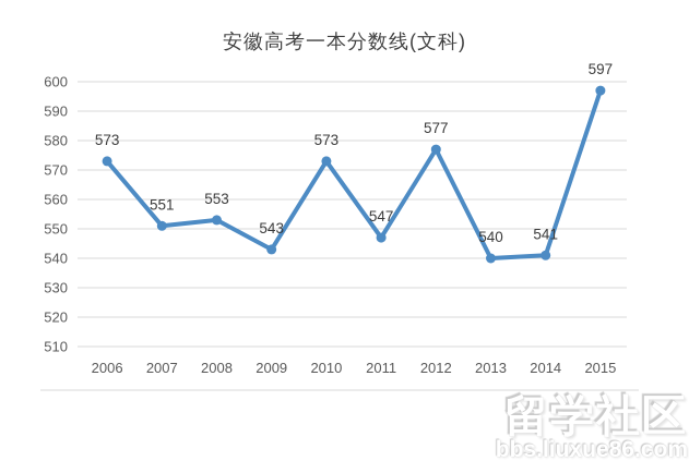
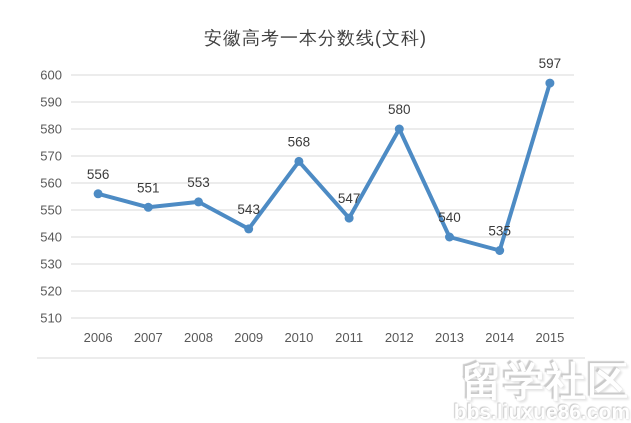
2006: 573 -> 556
2010: 573 -> 568
2012: 577 -> 580
2014: 541 -> 535
